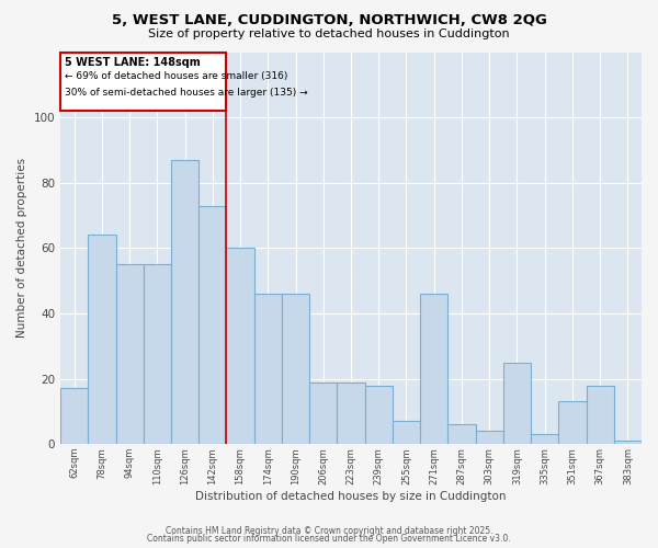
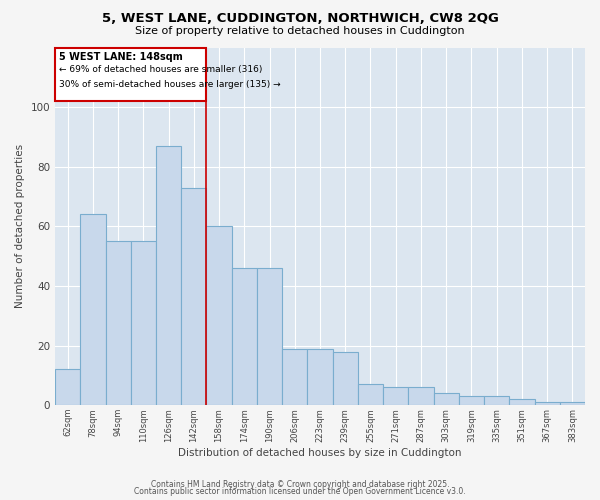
62sqm: 17 -> 12
271sqm: 46 -> 6
319sqm: 25 -> 3
351sqm: 13 -> 2
367sqm: 18 -> 1
